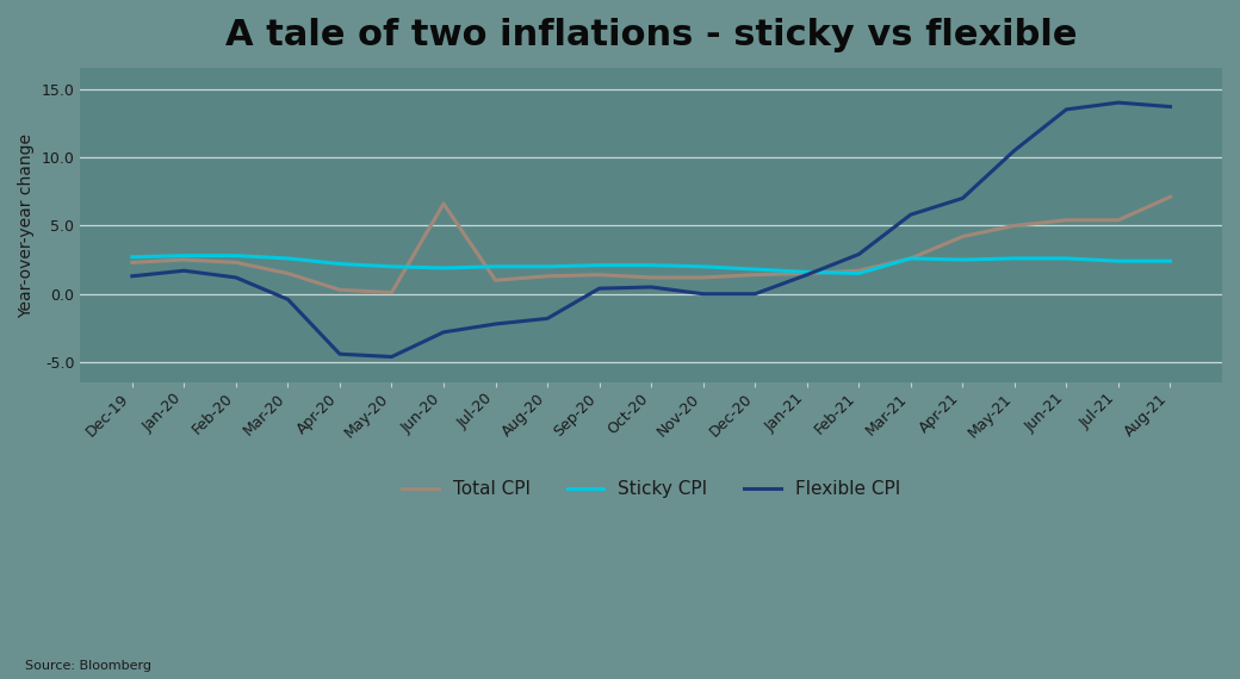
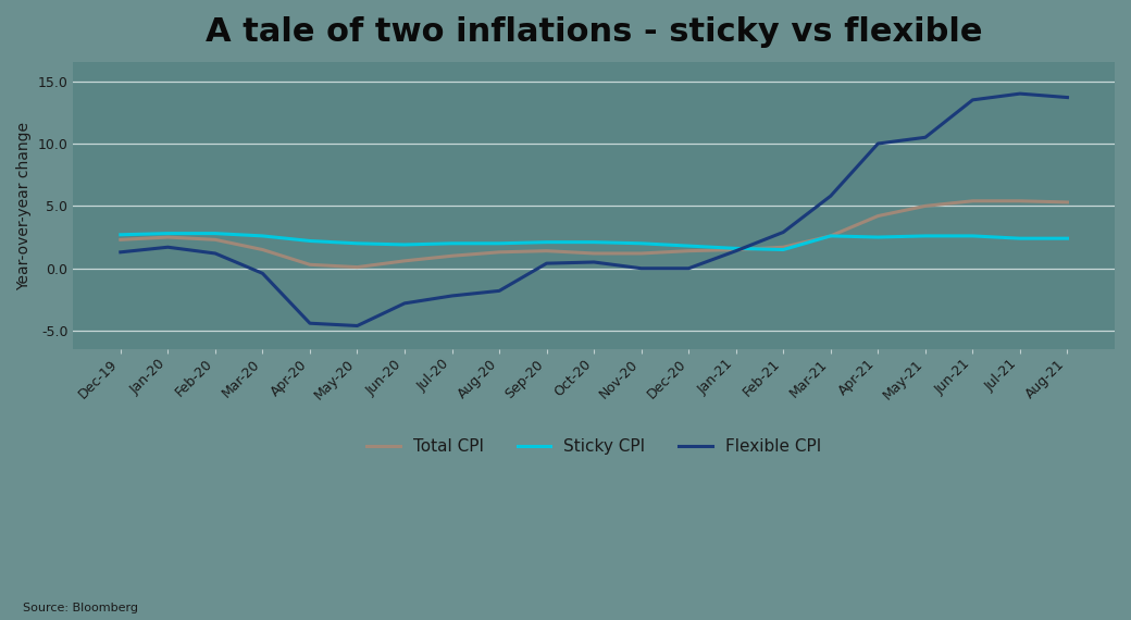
Total CPI/Jun-20: 6.6 -> 0.6
Flexible CPI/Apr-21: 7.0 -> 10.0
Total CPI/Aug-21: 7.1 -> 5.3
